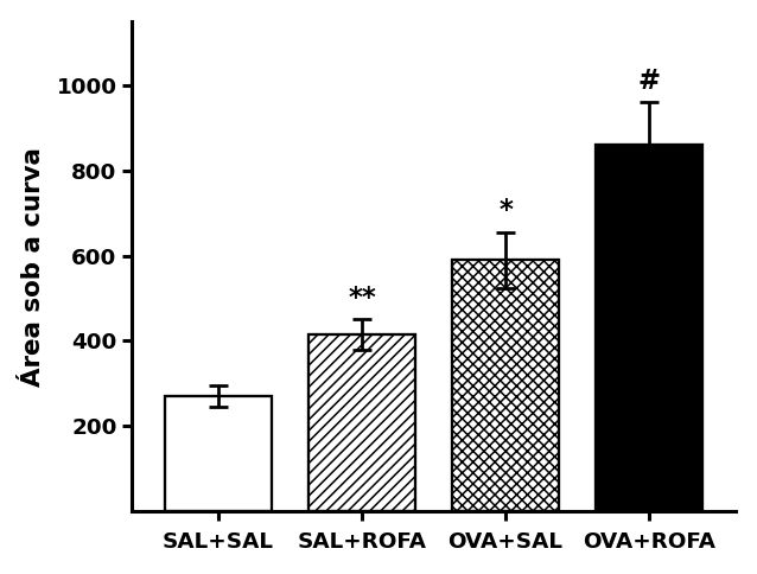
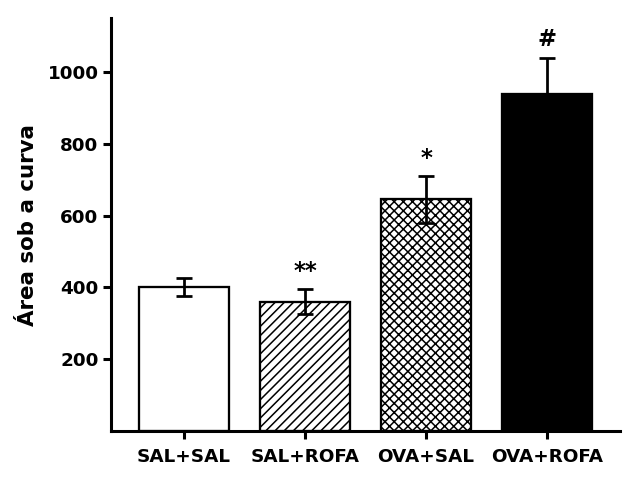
SAL+SAL: 270 -> 400
SAL+ROFA: 415 -> 360
OVA+SAL: 590 -> 645
OVA+ROFA: 860 -> 940
